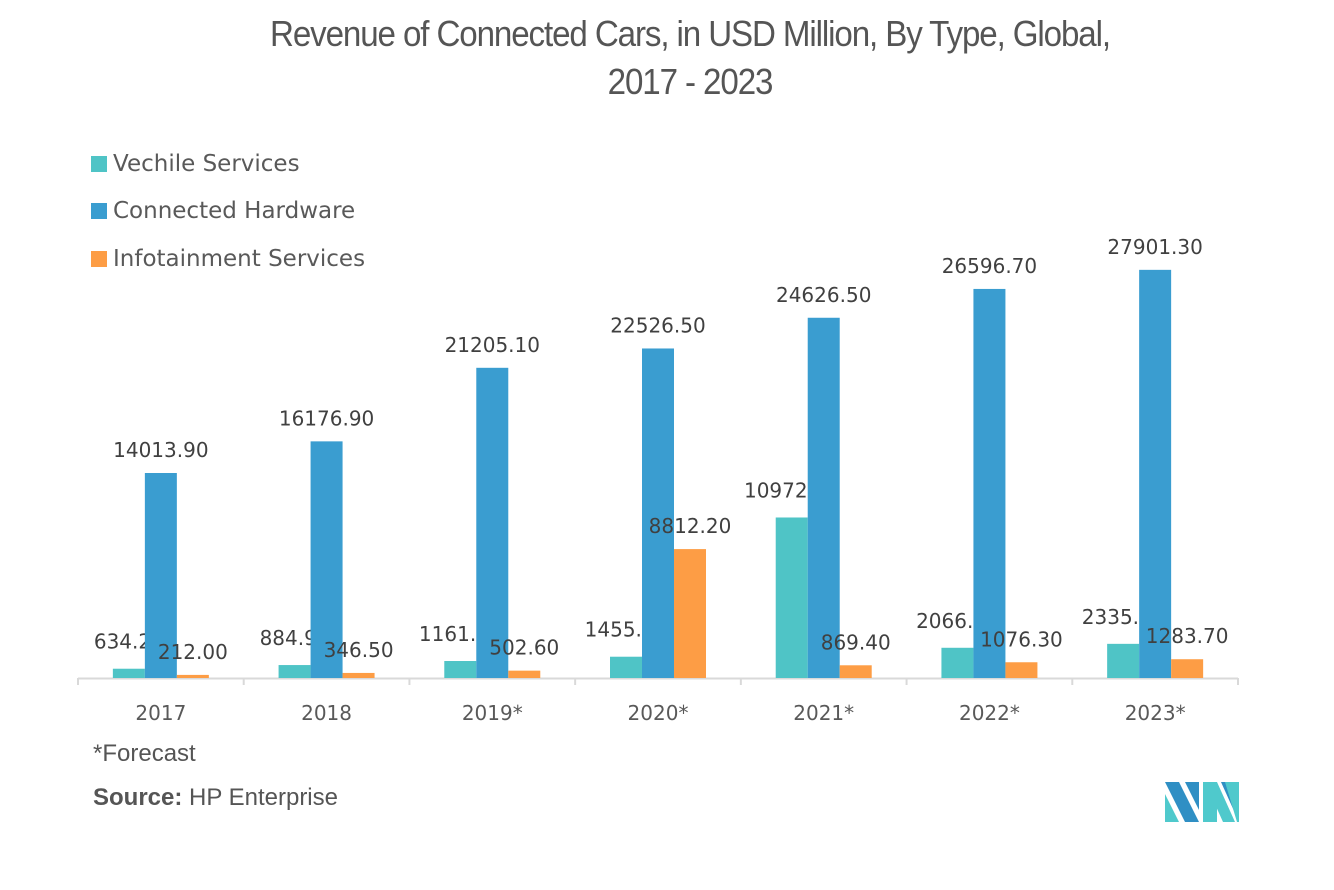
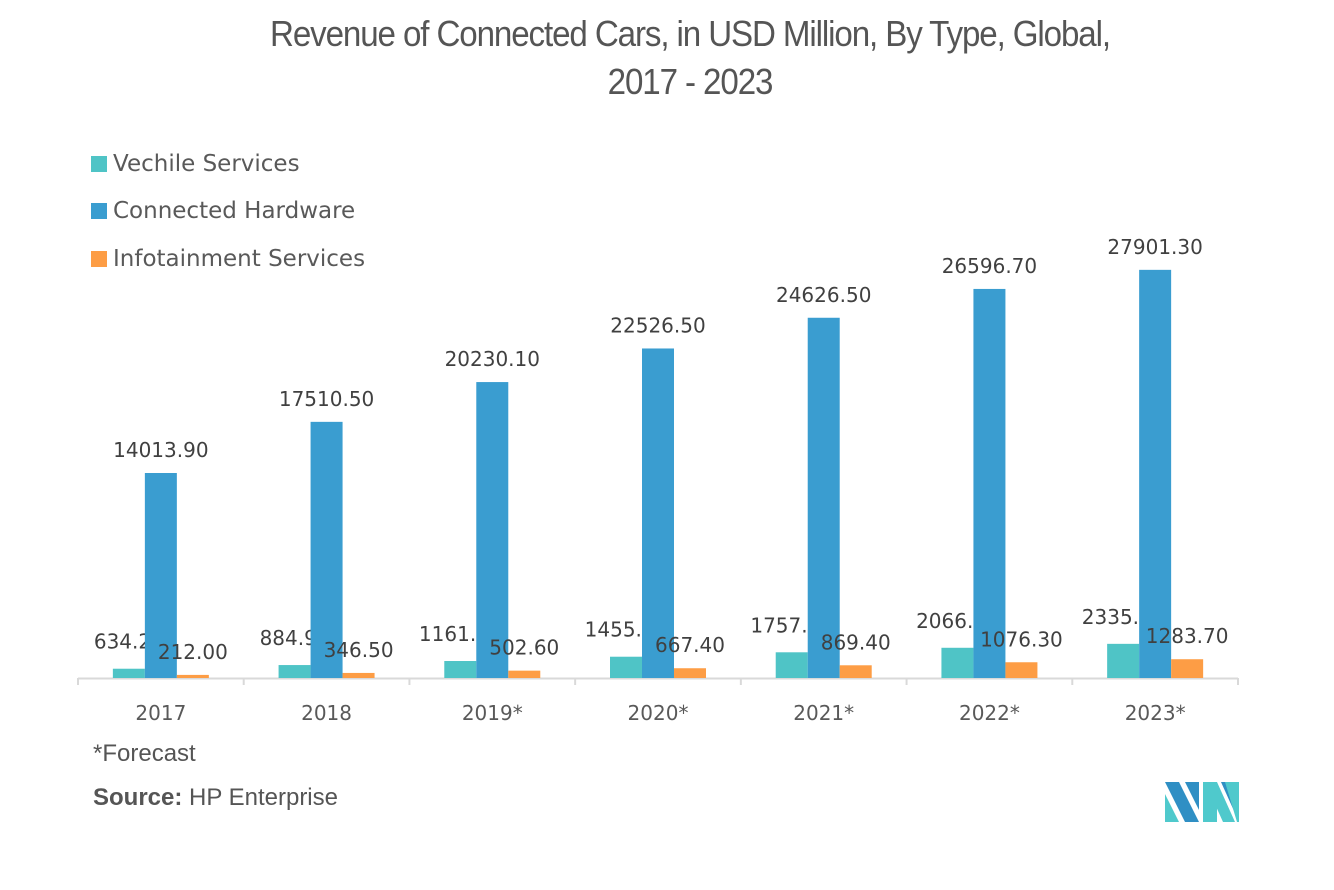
Connected Hardware/2018: 16176.90 -> 17510.50
Connected Hardware/2019*: 21205.10 -> 20230.10
Infotainment Services/2020*: 8812.20 -> 667.40
Vechile Services/2021*: 10972.80 -> 1757.60
